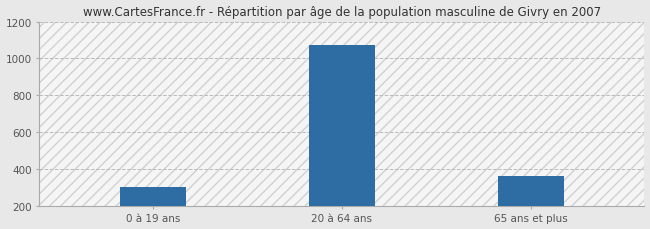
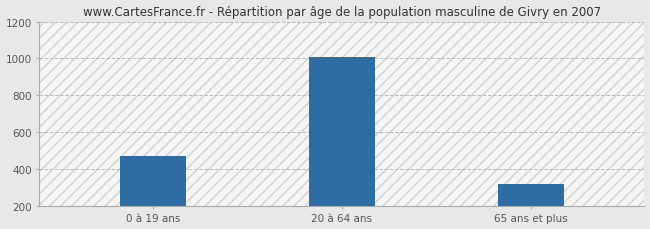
0 à 19 ans: 300 -> 470
20 à 64 ans: 1070 -> 1010
65 ans et plus: 360 -> 320
